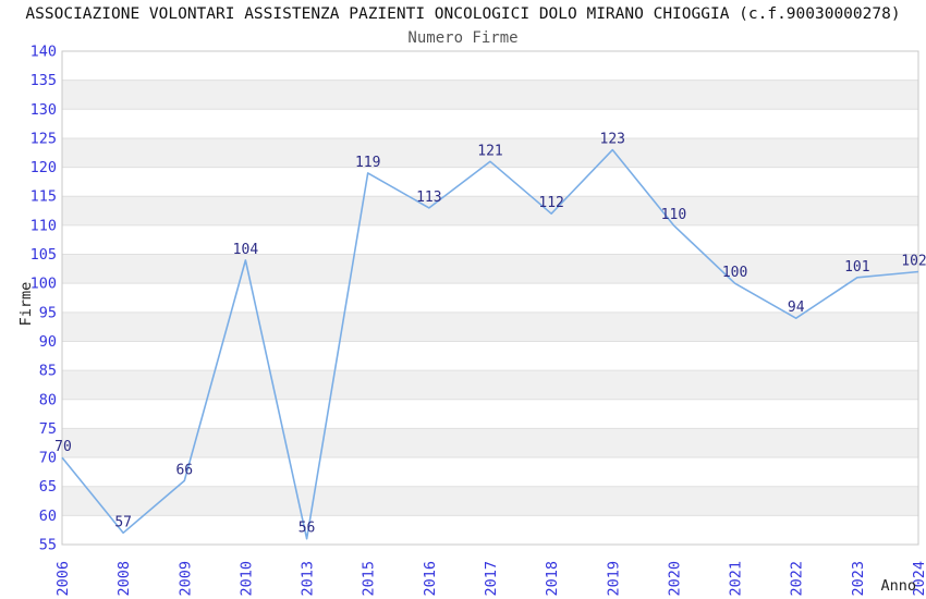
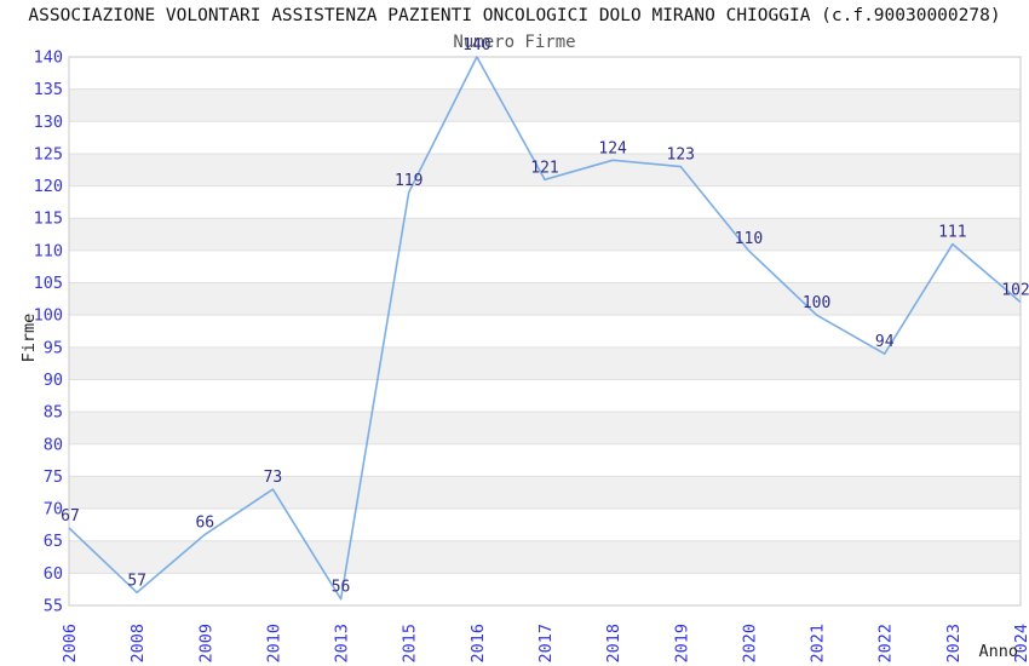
2006: 70 -> 67
2010: 104 -> 73
2016: 113 -> 140
2018: 112 -> 124
2023: 101 -> 111
